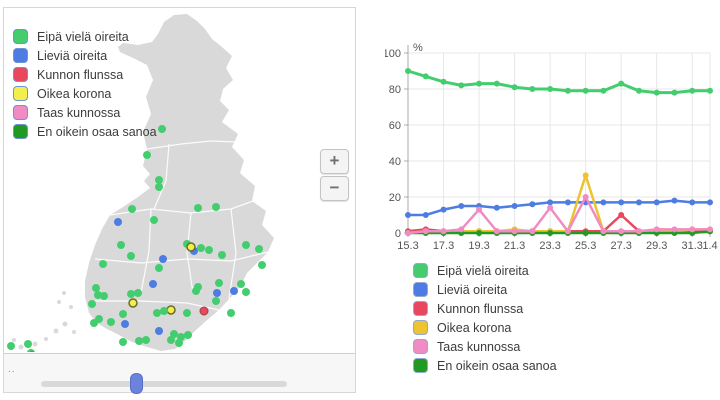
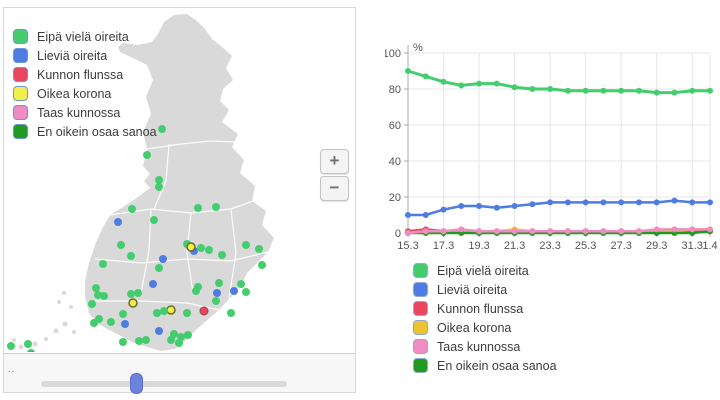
Taas kunnossa/19.3: 13 -> 1
Taas kunnossa/23.3: 14 -> 1
Oikea korona/25.3: 32 -> 1
Taas kunnossa/25.3: 20 -> 1
Eipä vielä oireita/27.3: 83 -> 79
Kunnon flunssa/27.3: 10 -> 1
